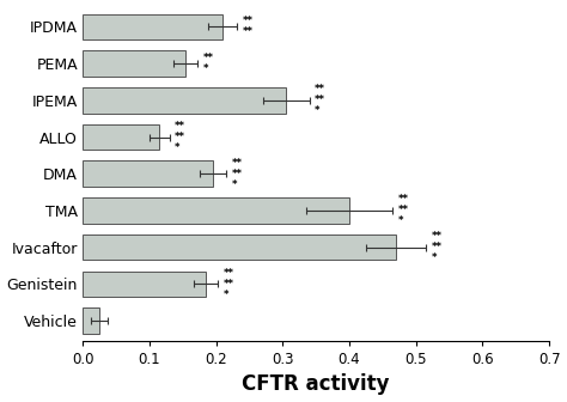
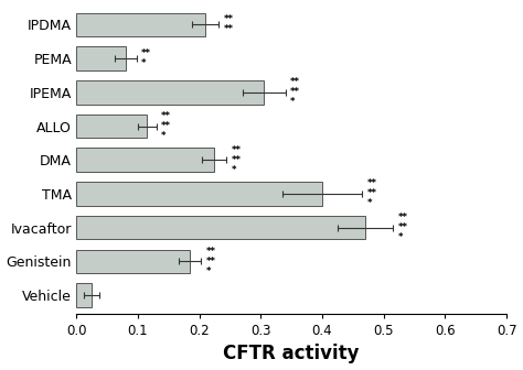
PEMA: 0.155 -> 0.080
DMA: 0.195 -> 0.224
